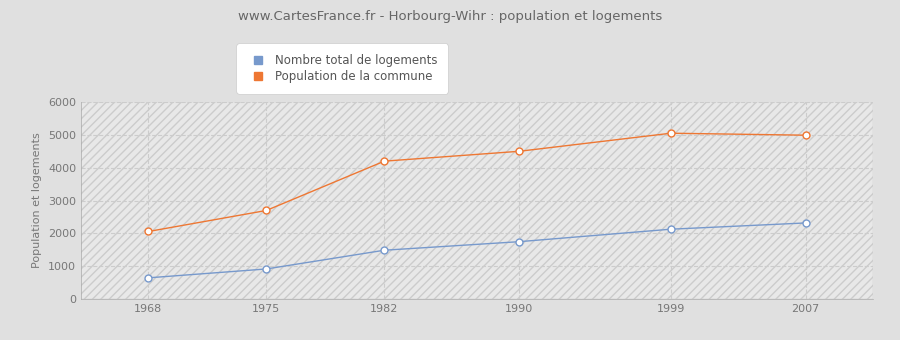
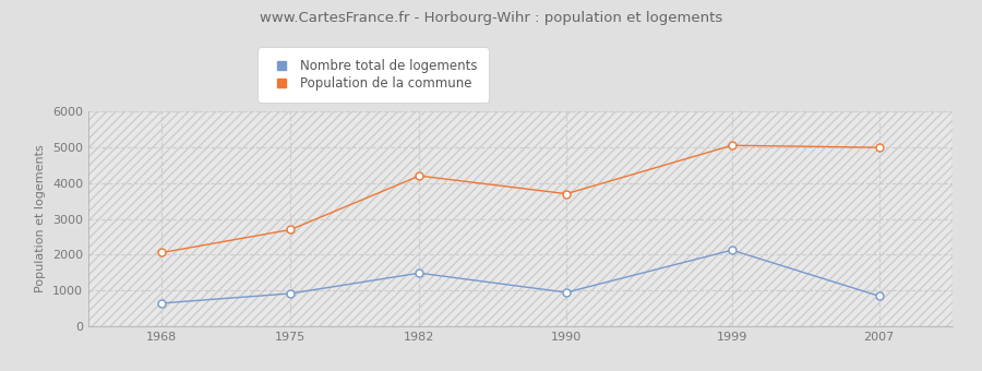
Nombre total de logements/1990: 1750 -> 950
Population de la commune/1990: 4500 -> 3700
Nombre total de logements/2007: 2320 -> 850
